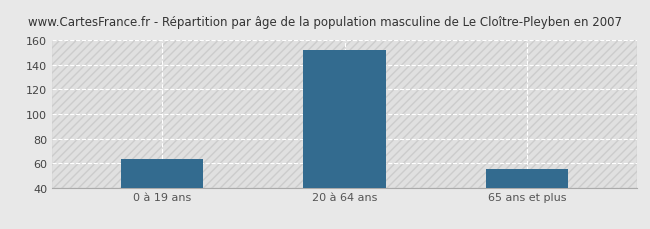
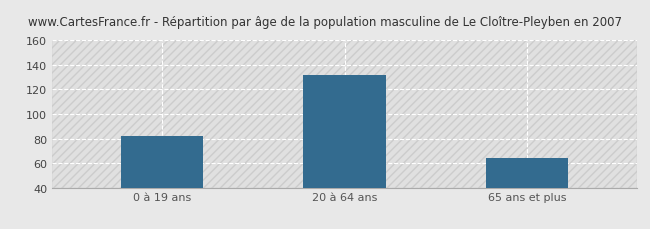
0 à 19 ans: 63 -> 82
20 à 64 ans: 152 -> 132
65 ans et plus: 55 -> 64
